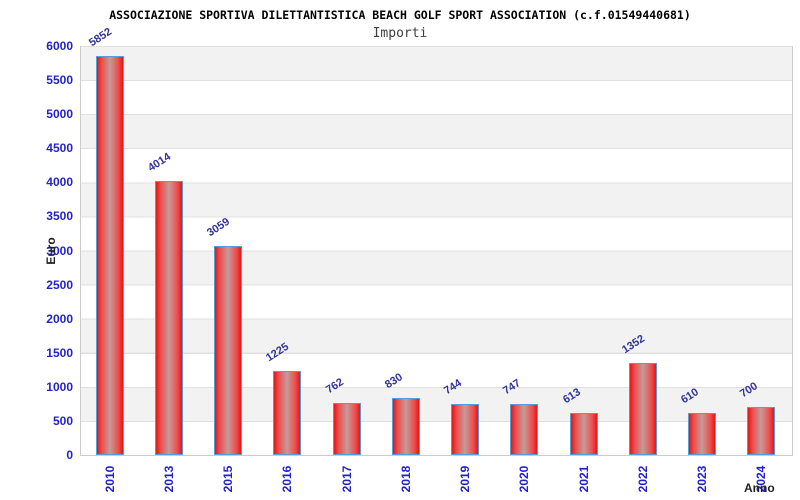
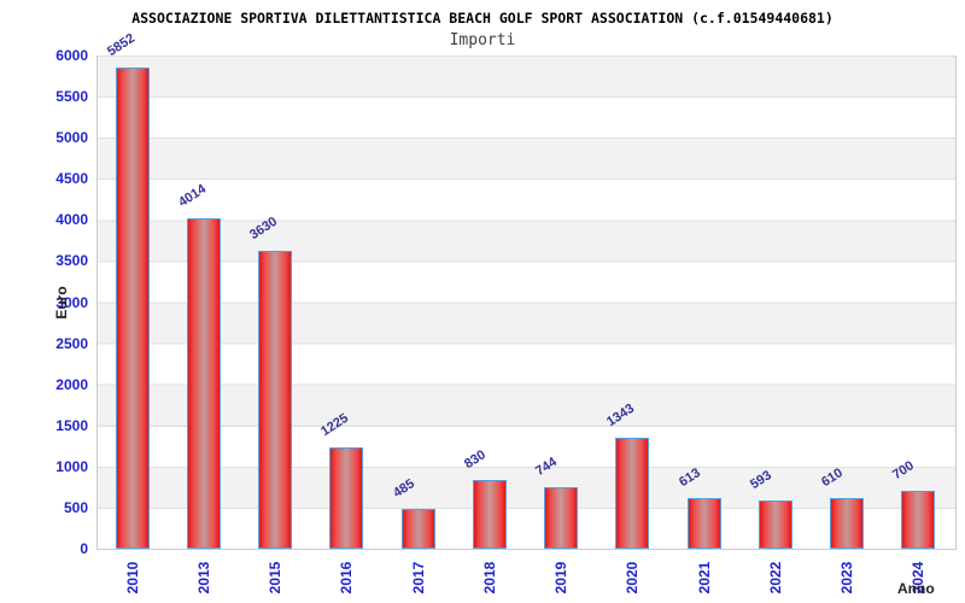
2015: 3059 -> 3630
2017: 762 -> 485
2020: 747 -> 1343
2022: 1352 -> 593
